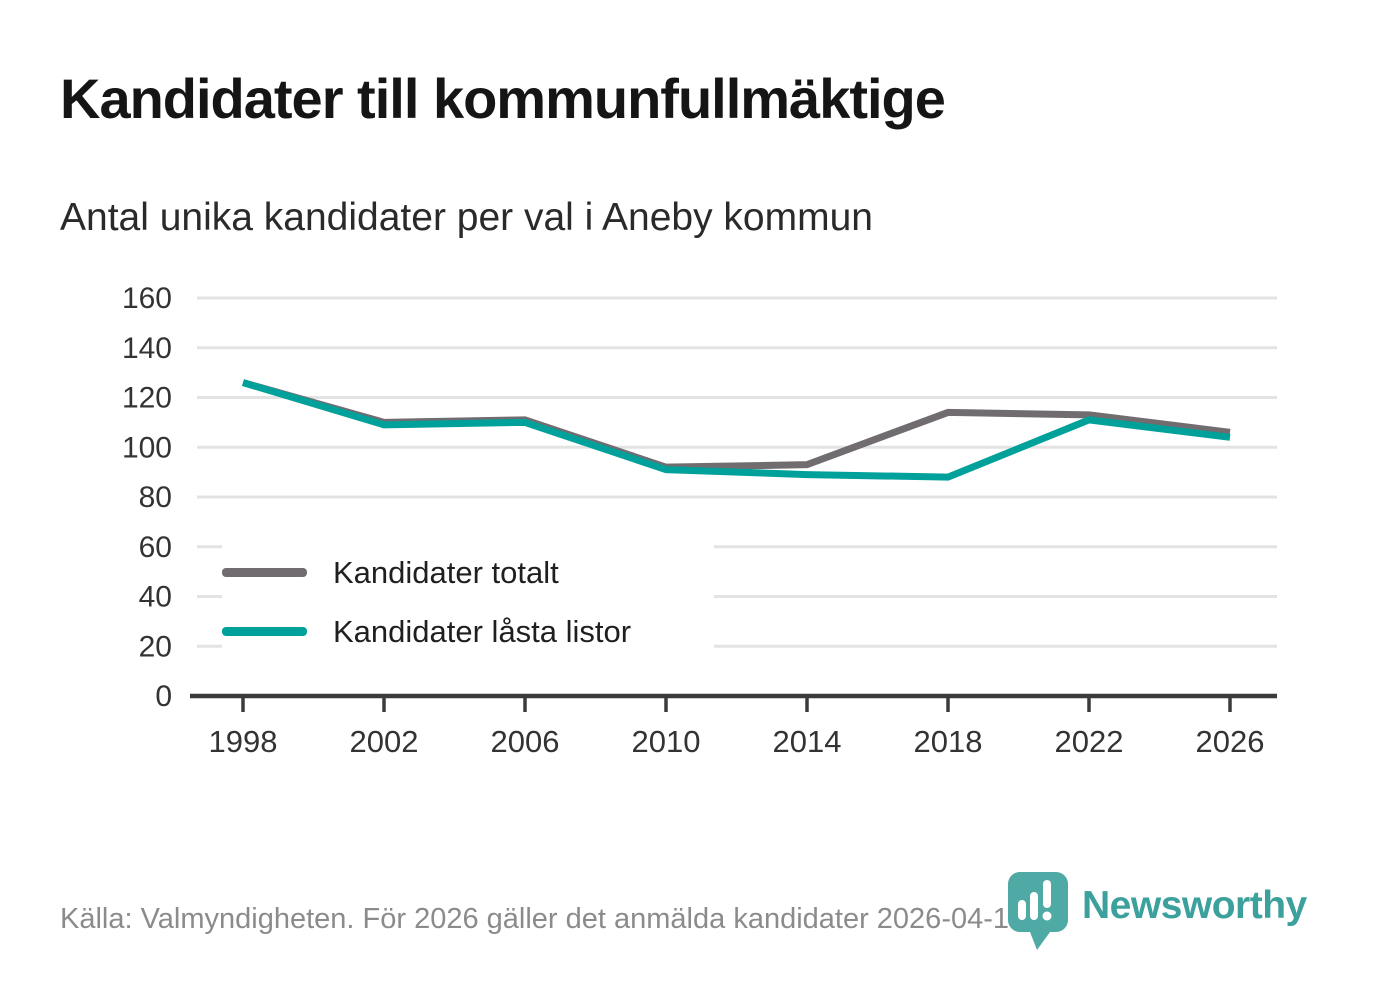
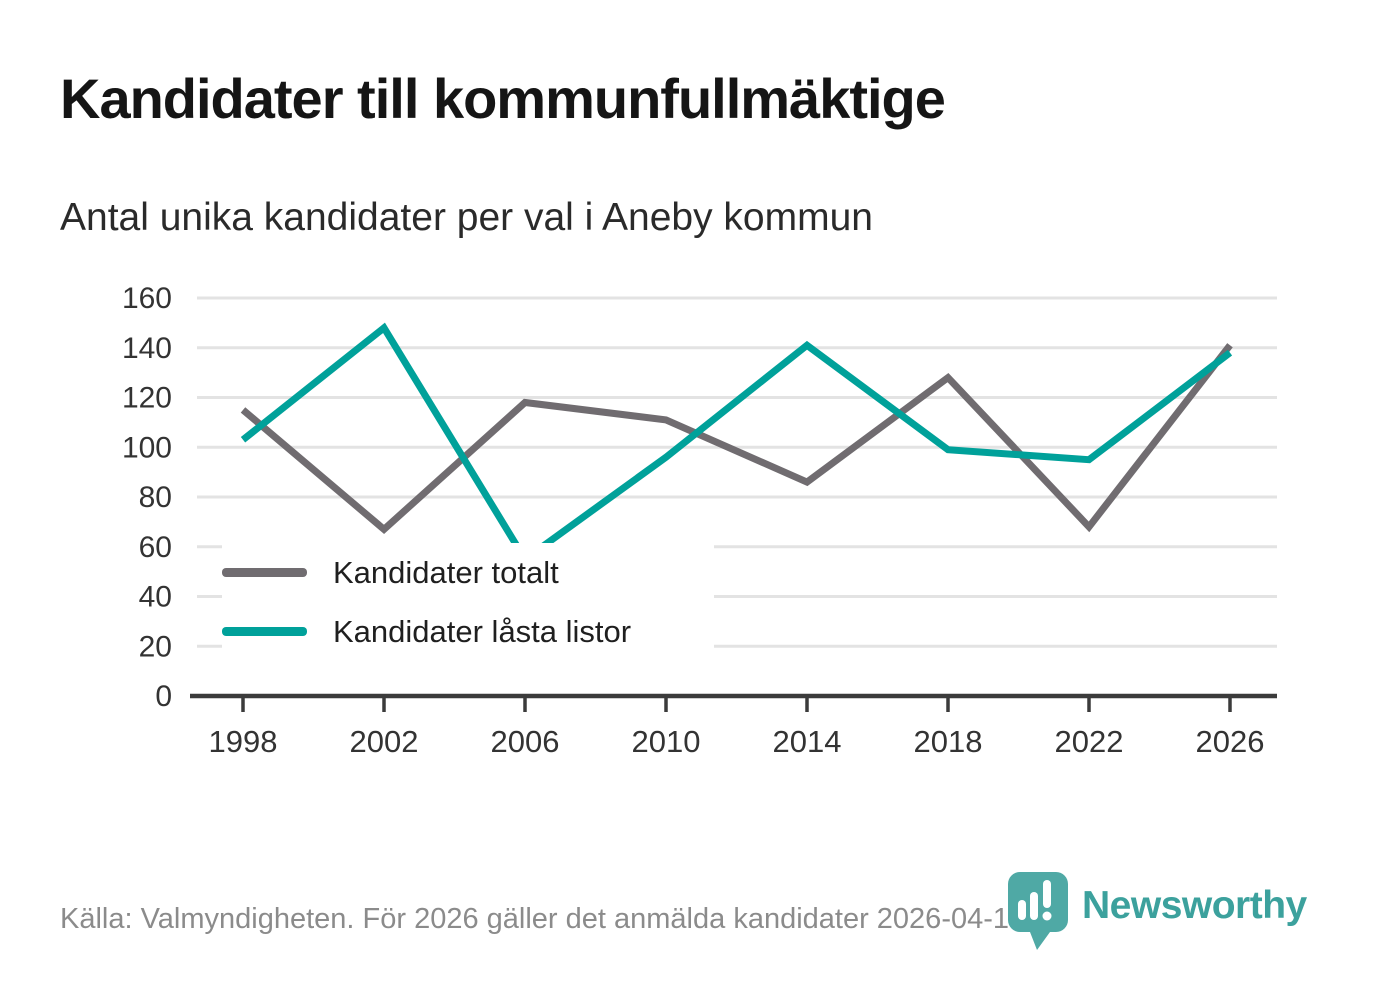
Kandidater totalt/1998: 126 -> 115
Kandidater låsta listor/1998: 126 -> 103
Kandidater totalt/2002: 110 -> 67
Kandidater låsta listor/2002: 109 -> 148
Kandidater totalt/2006: 111 -> 118
Kandidater låsta listor/2006: 110 -> 55
Kandidater totalt/2010: 92 -> 111
Kandidater låsta listor/2010: 91 -> 96
Kandidater totalt/2014: 93 -> 86
Kandidater låsta listor/2014: 89 -> 141
Kandidater totalt/2018: 114 -> 128
Kandidater låsta listor/2018: 88 -> 99
Kandidater totalt/2022: 113 -> 68
Kandidater låsta listor/2022: 111 -> 95
Kandidater totalt/2026: 106 -> 141
Kandidater låsta listor/2026: 104 -> 138
